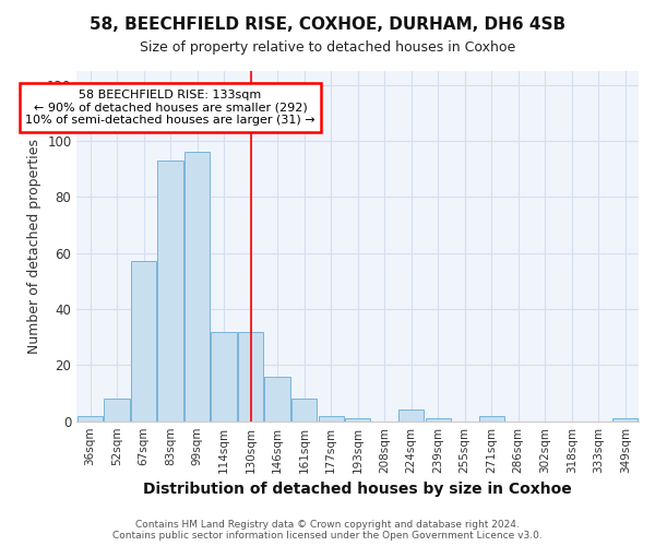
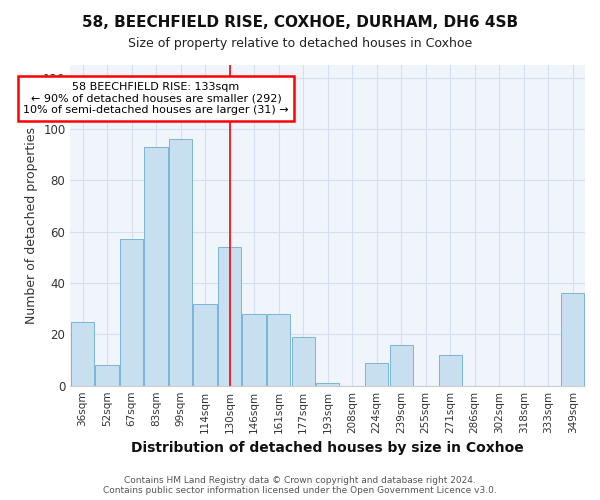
36sqm: 2 -> 25
130sqm: 32 -> 54
146sqm: 16 -> 28
161sqm: 8 -> 28
177sqm: 2 -> 19
224sqm: 4 -> 9
239sqm: 1 -> 16
271sqm: 2 -> 12
349sqm: 1 -> 36
